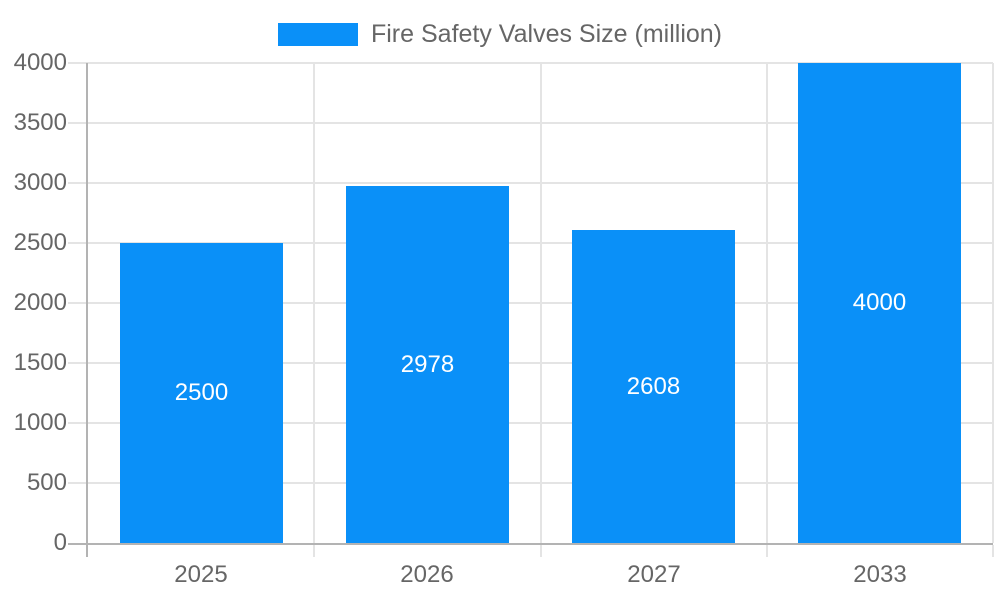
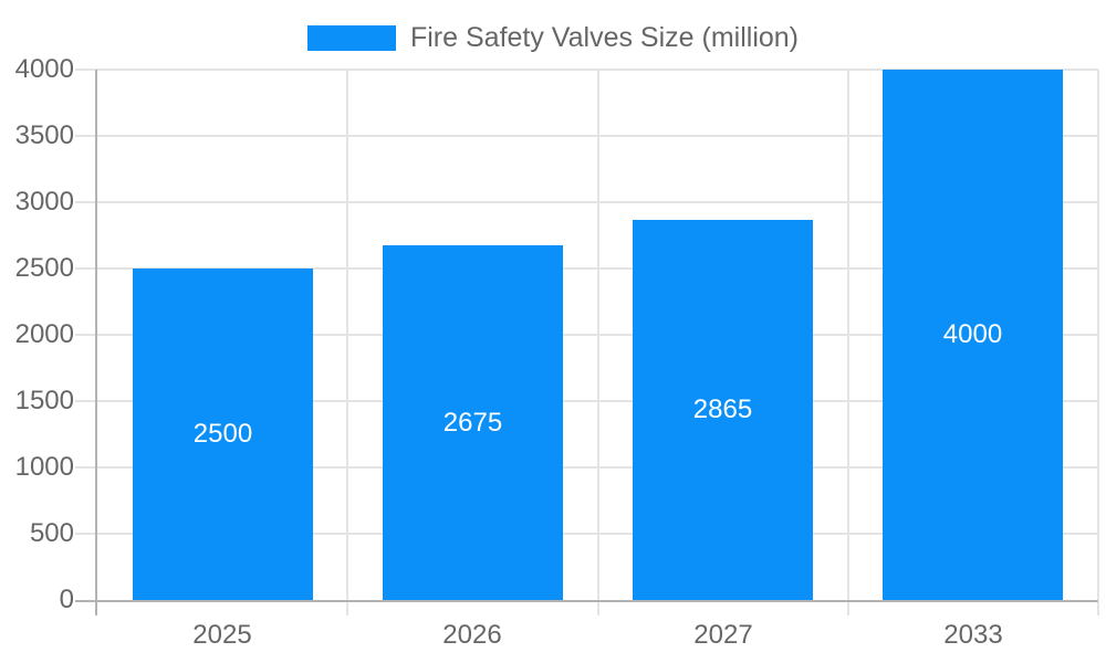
2026: 2978 -> 2675
2027: 2608 -> 2865
